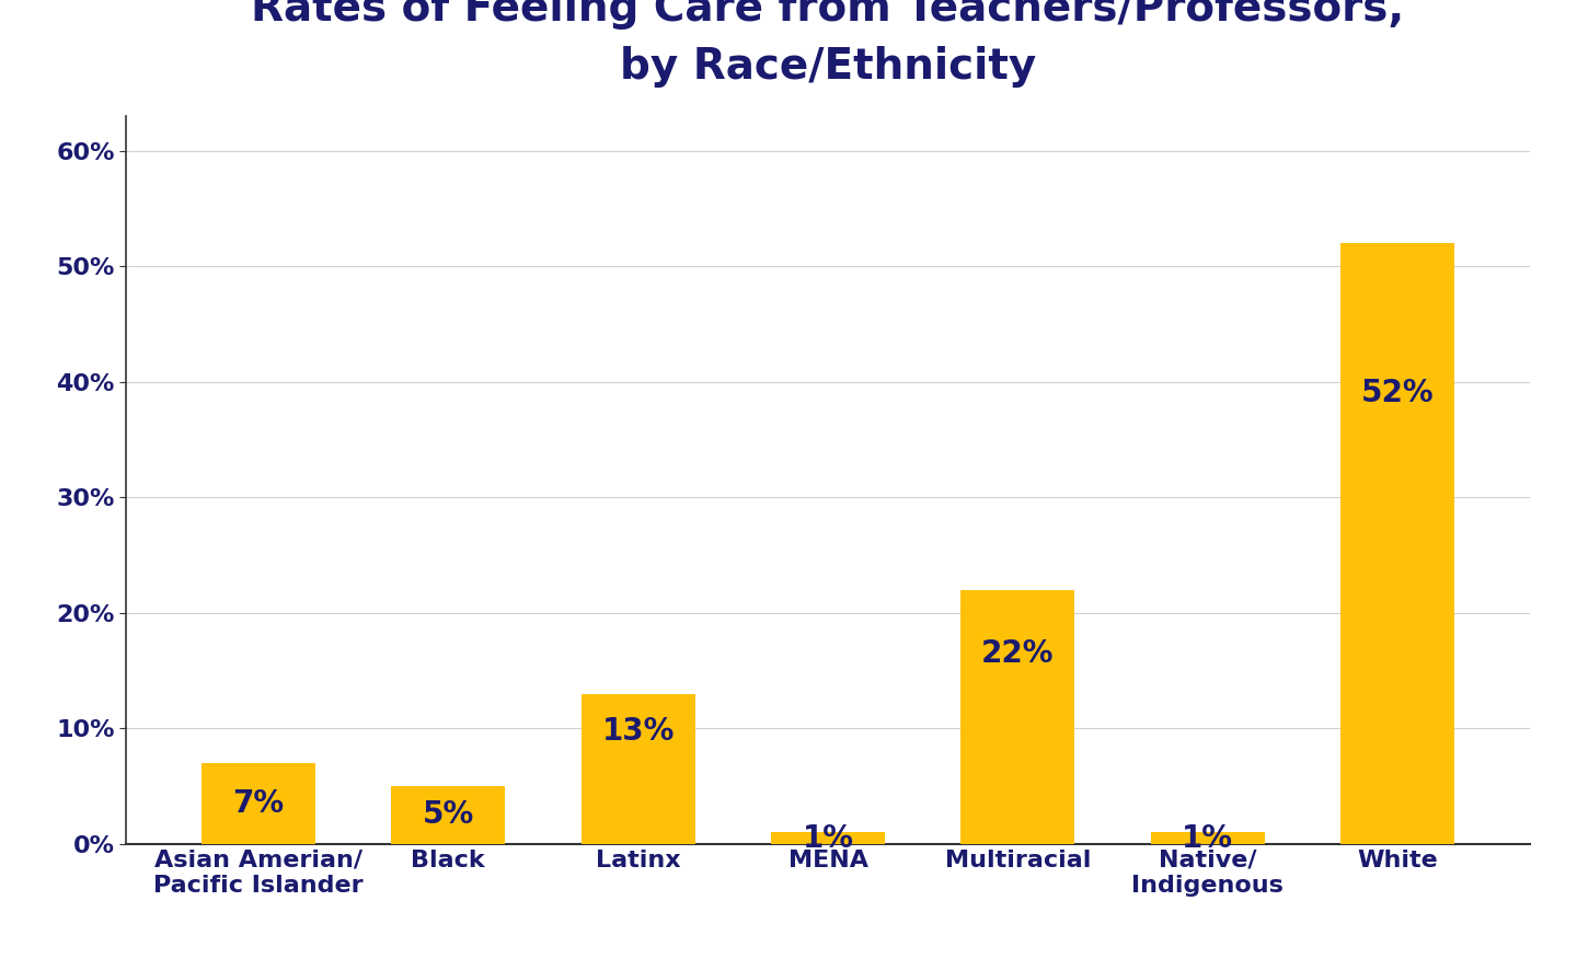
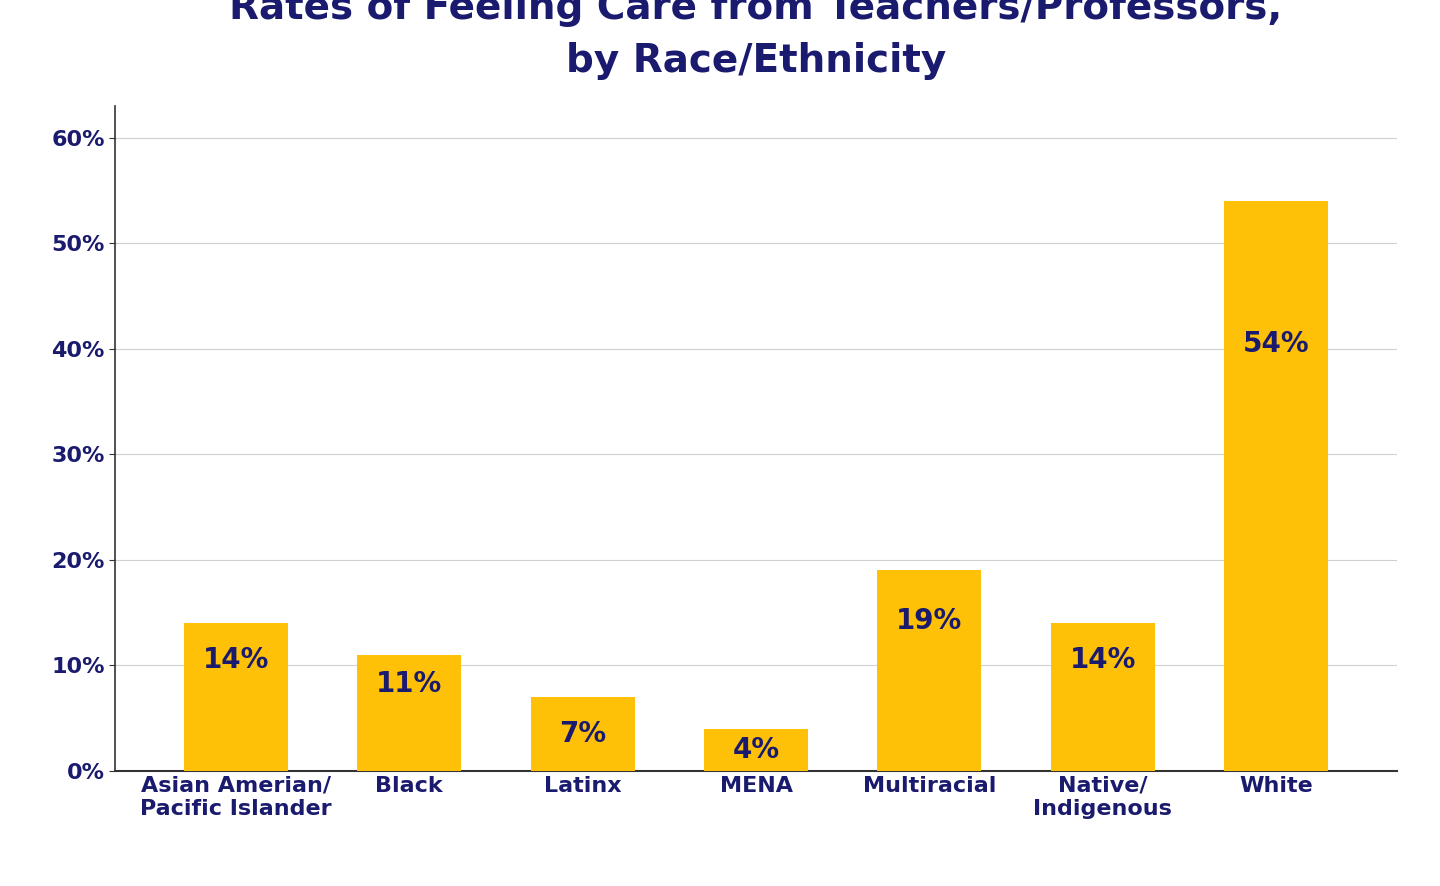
Asian Amerian/ Pacific Islander: 7% -> 14%
Black: 5% -> 11%
Latinx: 13% -> 7%
MENA: 1% -> 4%
Multiracial: 22% -> 19%
Native/ Indigenous: 1% -> 14%
White: 52% -> 54%
